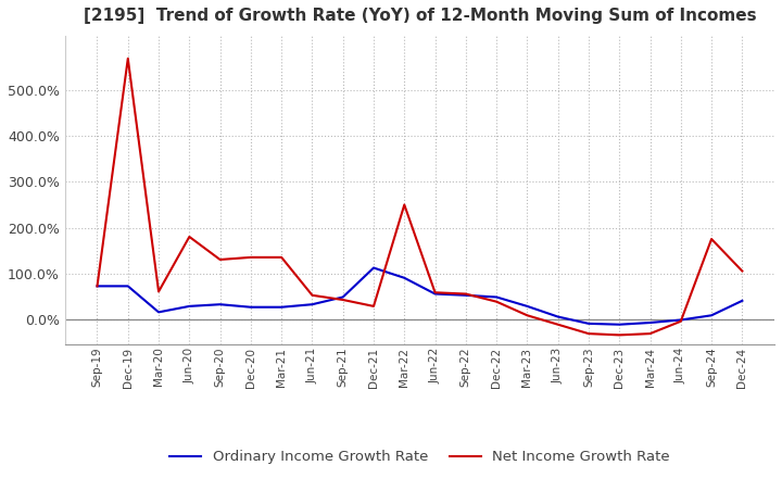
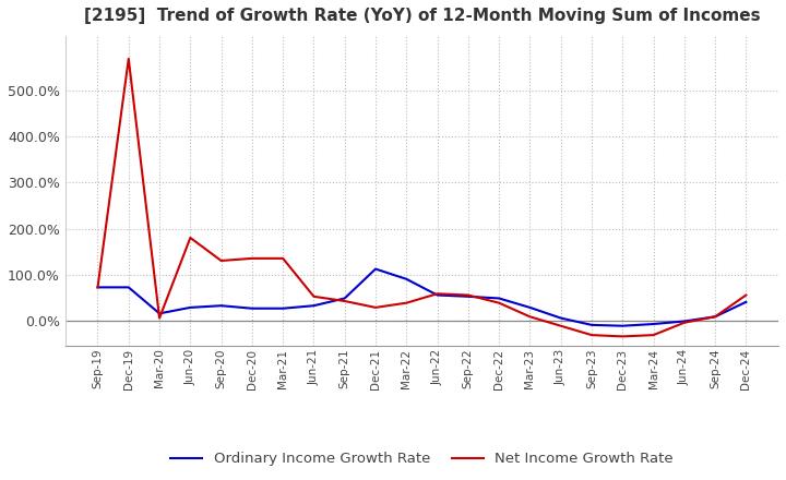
Net Income Growth Rate/Mar-20: 60% -> 5%
Net Income Growth Rate/Mar-22: 250% -> 38%
Net Income Growth Rate/Sep-24: 175% -> 8%
Net Income Growth Rate/Dec-24: 105% -> 55%
